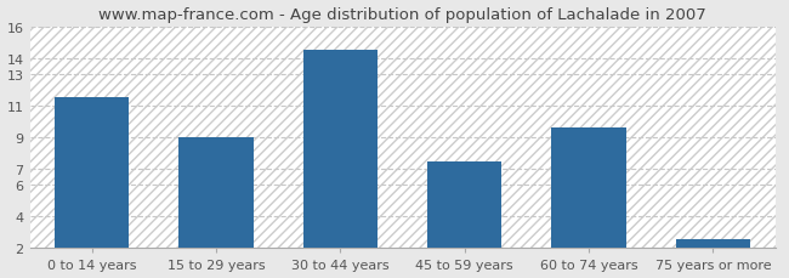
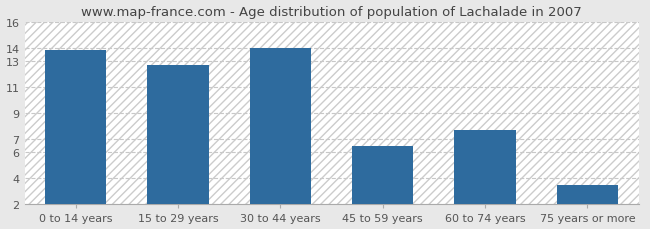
0 to 14 years: 11.5 -> 13.8
15 to 29 years: 9.0 -> 12.7
30 to 44 years: 14.5 -> 14.0
45 to 59 years: 7.5 -> 6.5
60 to 74 years: 9.6 -> 7.7
75 years or more: 2.6 -> 3.5
